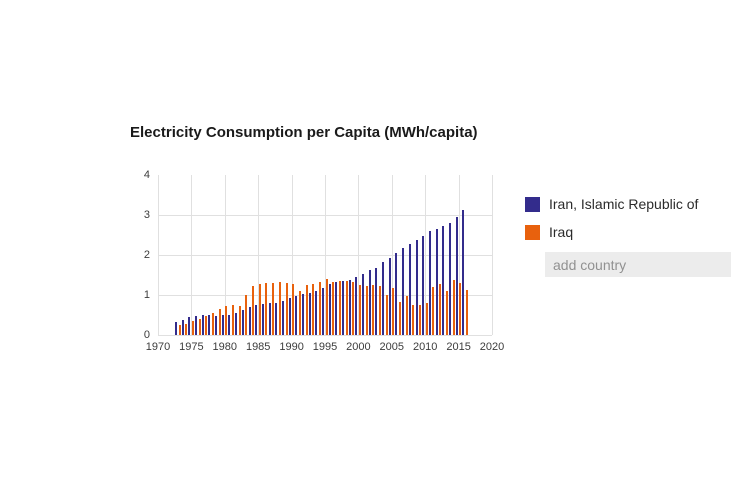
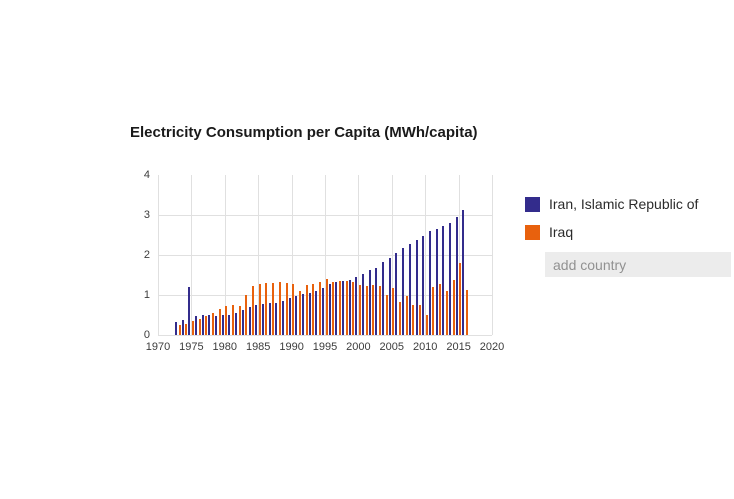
Iran, Islamic Republic of/1975: 0.4 -> 1.2
Iraq/2010: 0.8 -> 0.5
Iraq/2015: 1.3 -> 1.8
